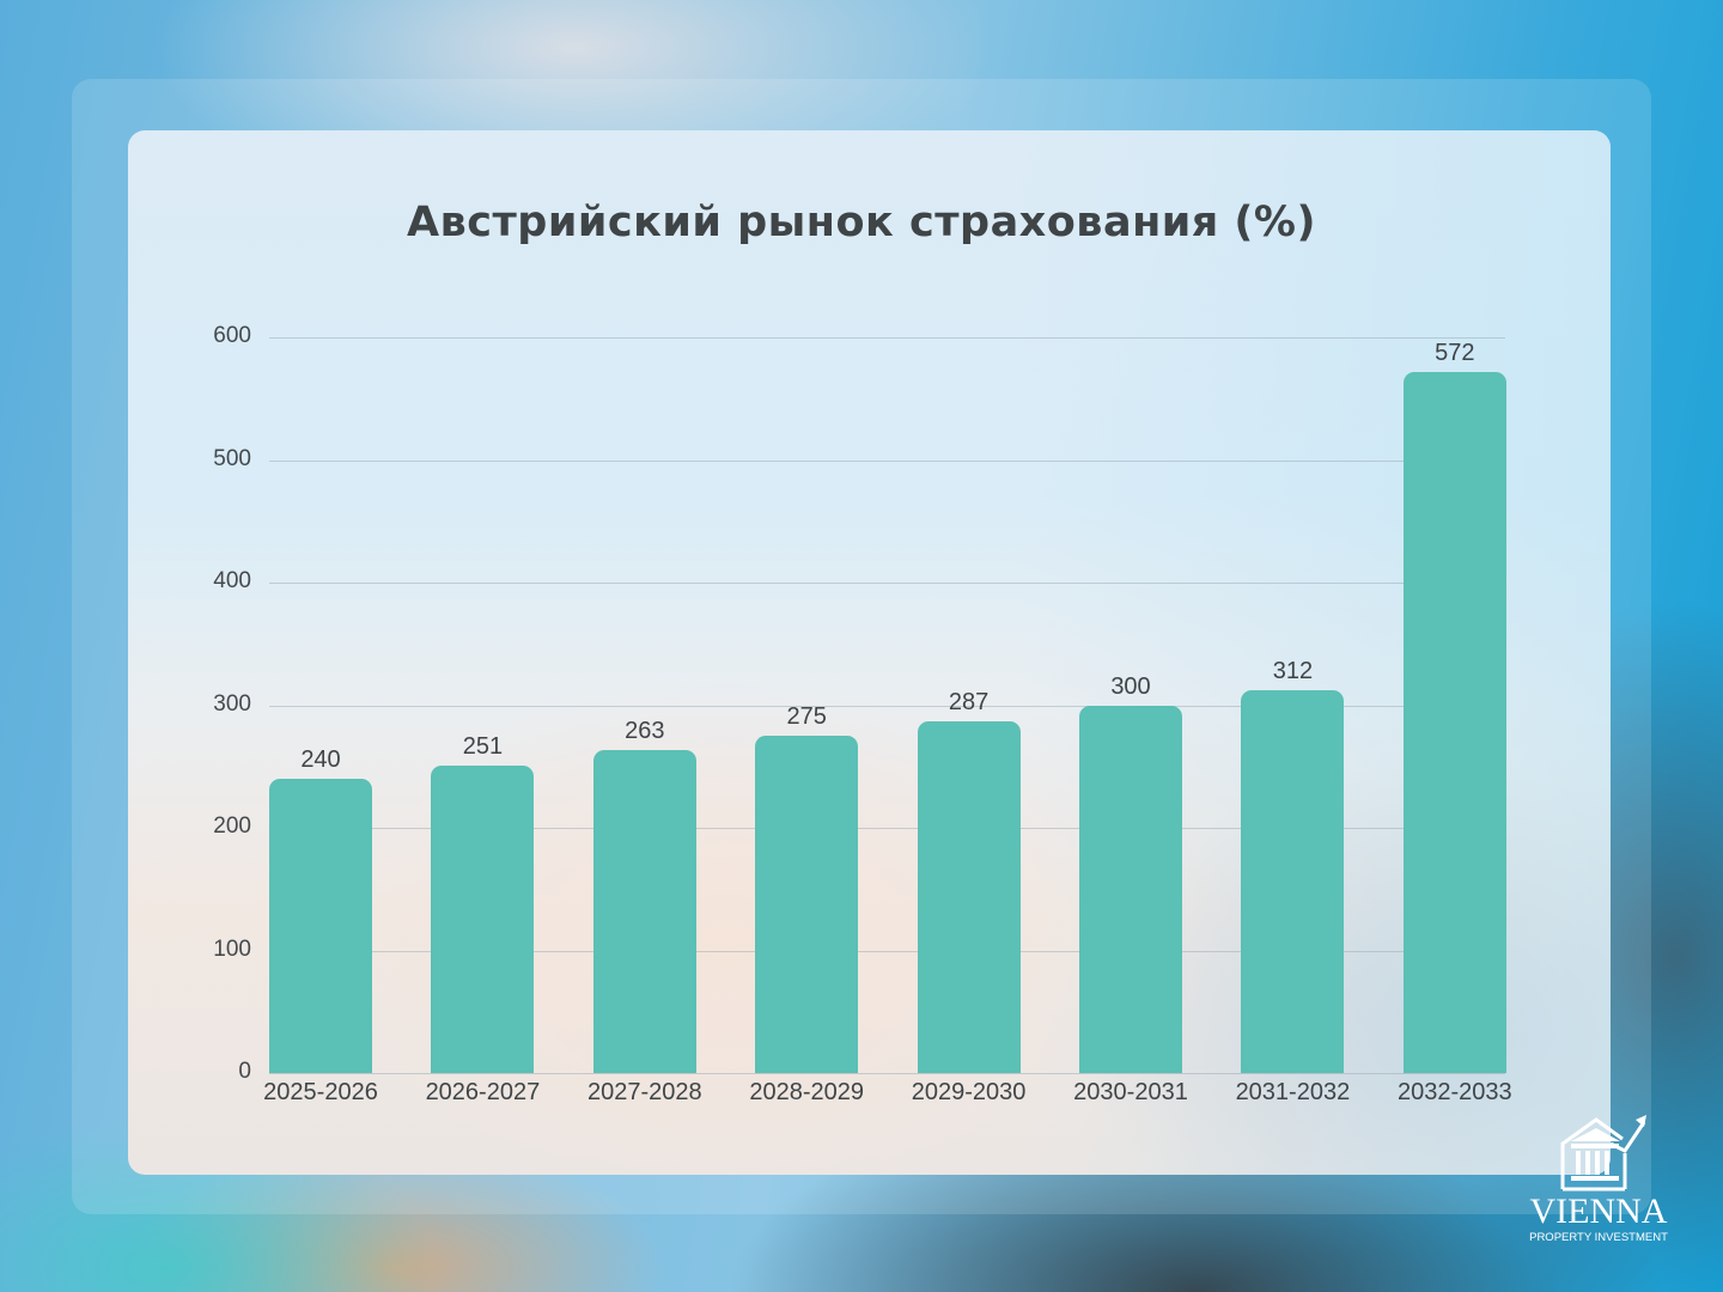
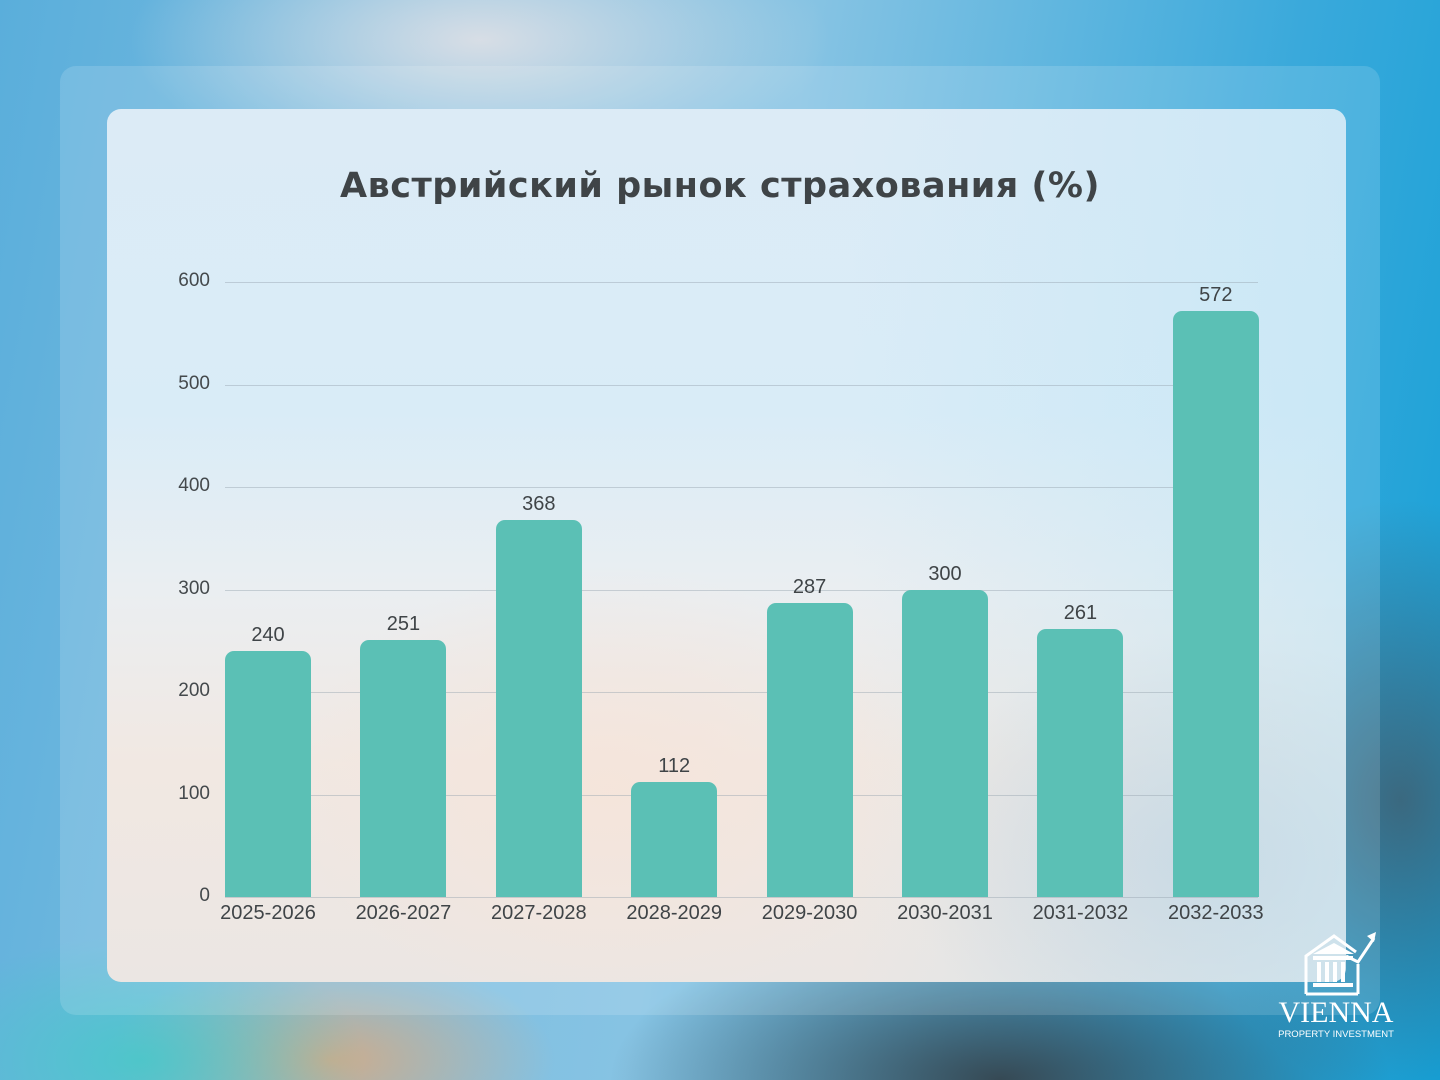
2027-2028: 263 -> 368
2028-2029: 275 -> 112
2031-2032: 312 -> 261
